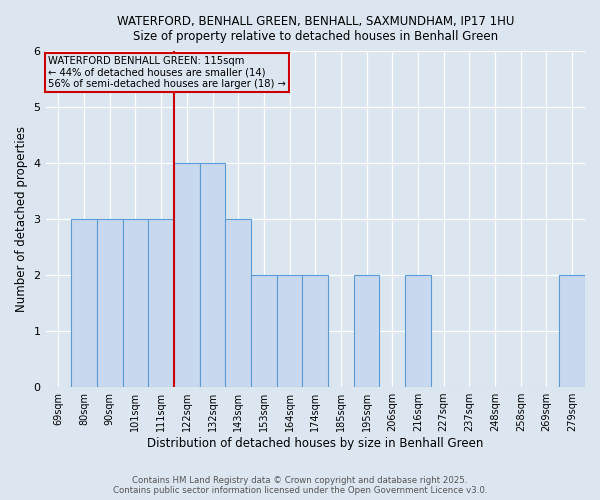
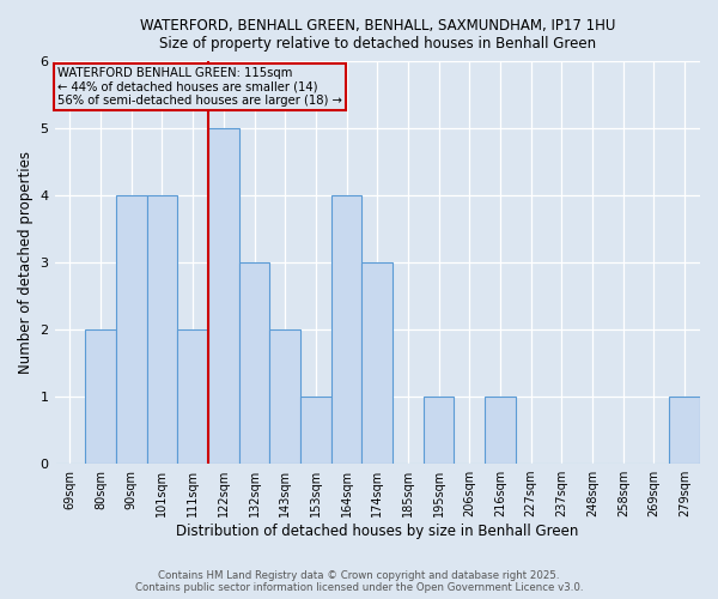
80sqm: 3 -> 2
90sqm: 3 -> 4
101sqm: 3 -> 4
111sqm: 3 -> 2
122sqm: 4 -> 5
132sqm: 4 -> 3
143sqm: 3 -> 2
153sqm: 2 -> 1
164sqm: 2 -> 4
174sqm: 2 -> 3
195sqm: 2 -> 1
216sqm: 2 -> 1
279sqm: 2 -> 1
